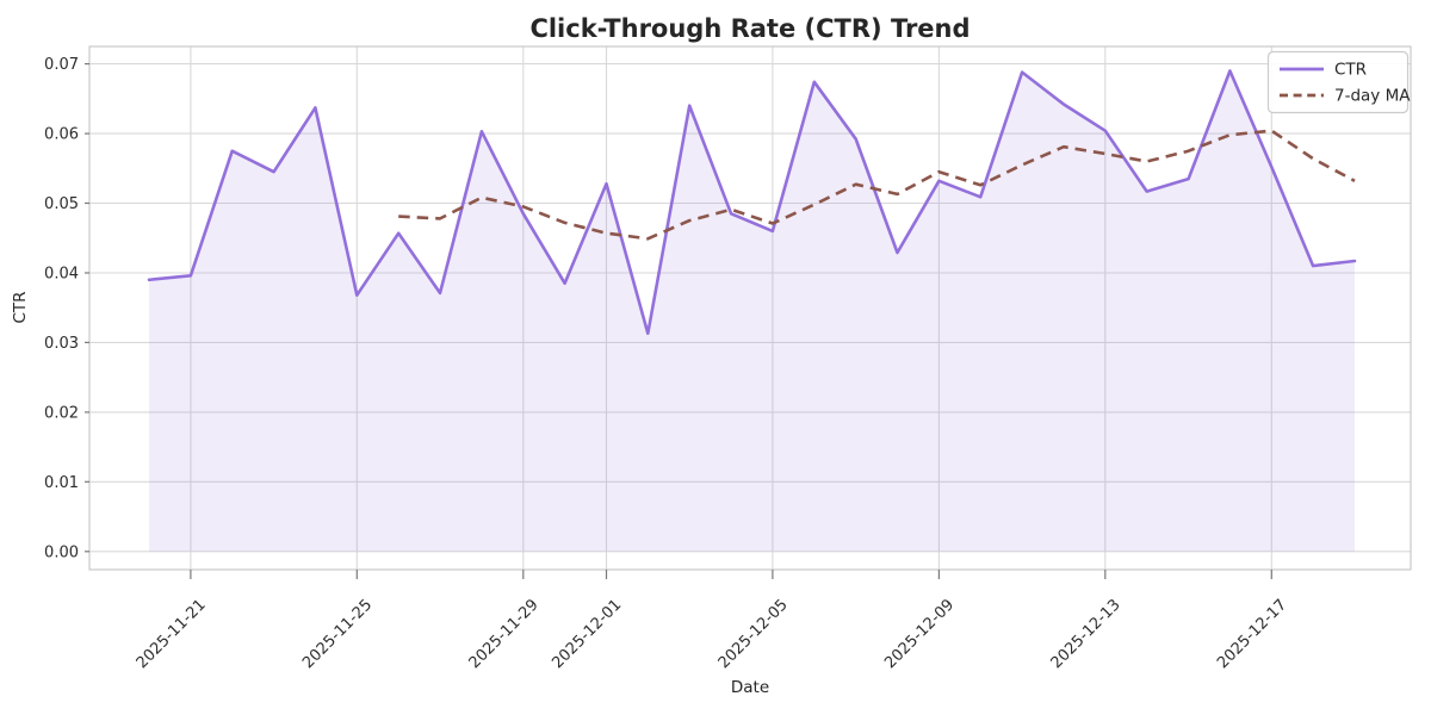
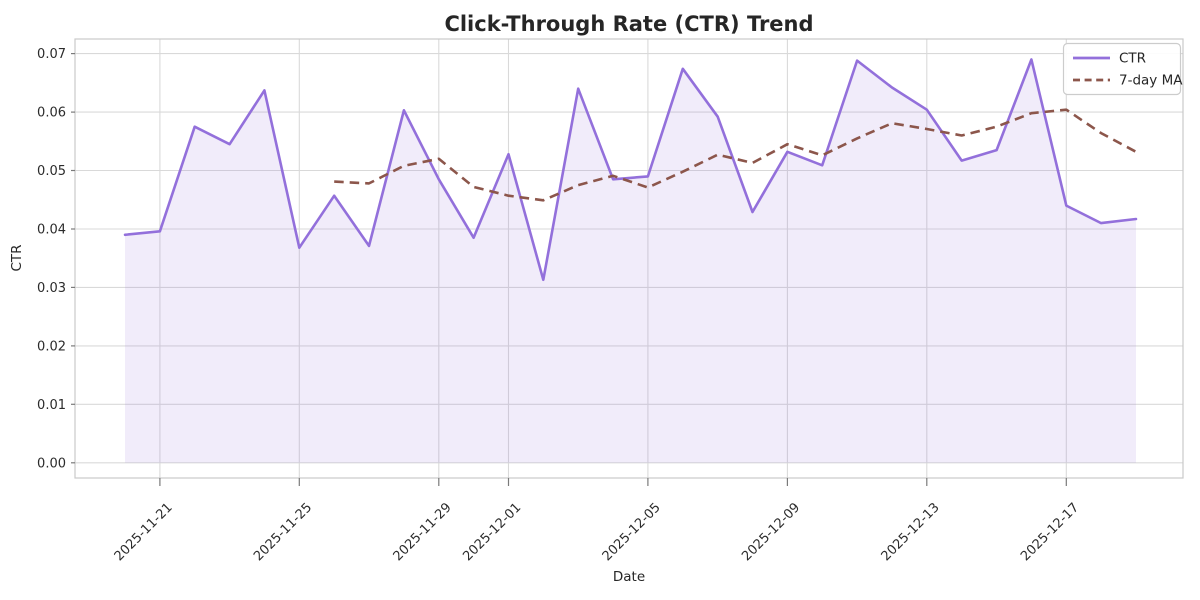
7-day MA/2025-11-29: 0.050 -> 0.052
CTR/2025-12-05: 0.046 -> 0.049
CTR/2025-12-17: 0.055 -> 0.044
